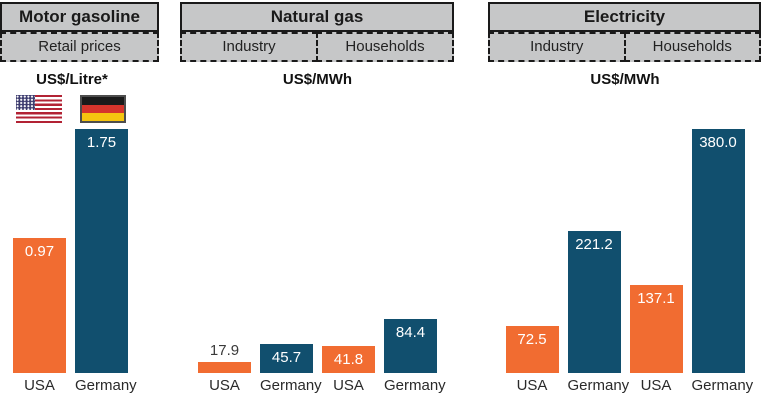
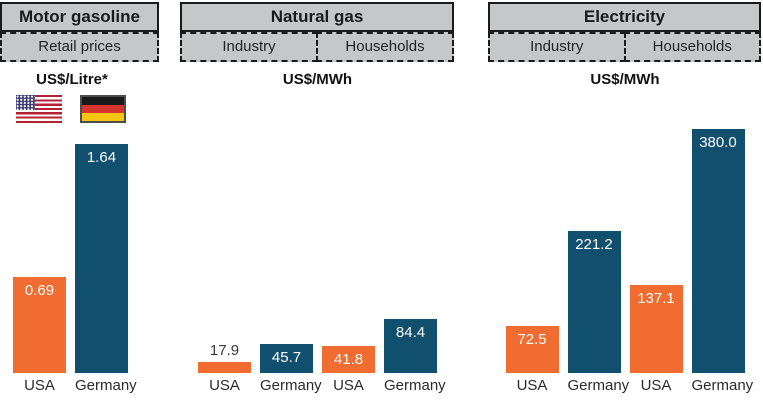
Motor gasoline/USA: 0.97 -> 0.69
Motor gasoline/Germany: 1.75 -> 1.64
